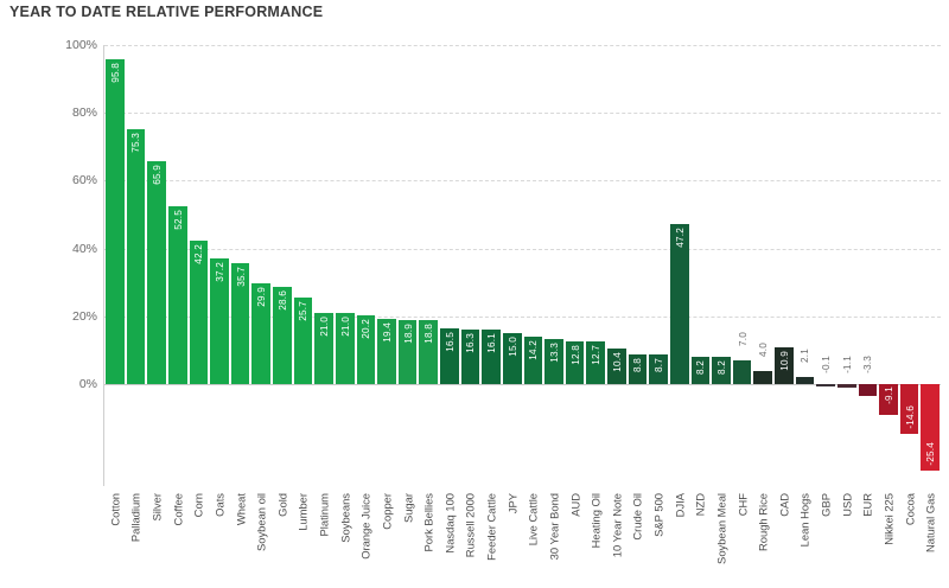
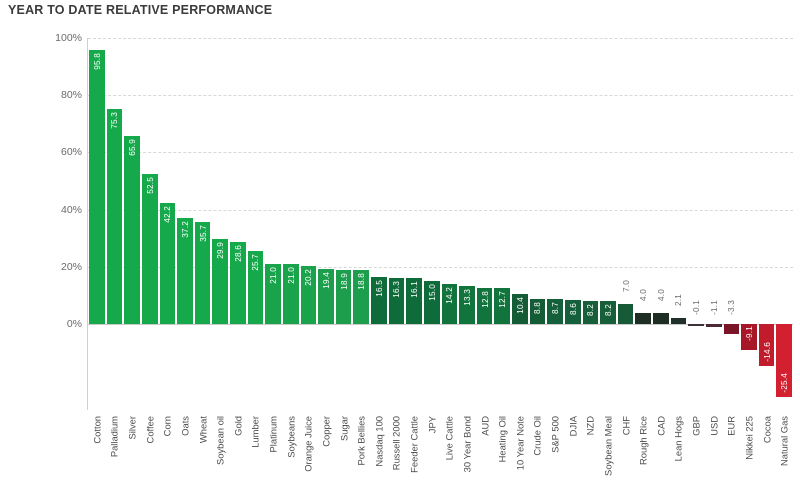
DJIA: 47.2 -> 8.6
CAD: 10.9 -> 4.0
